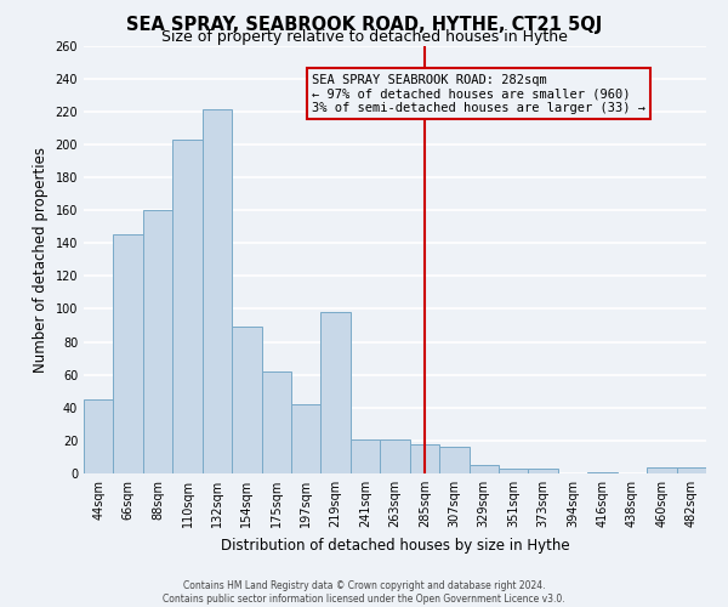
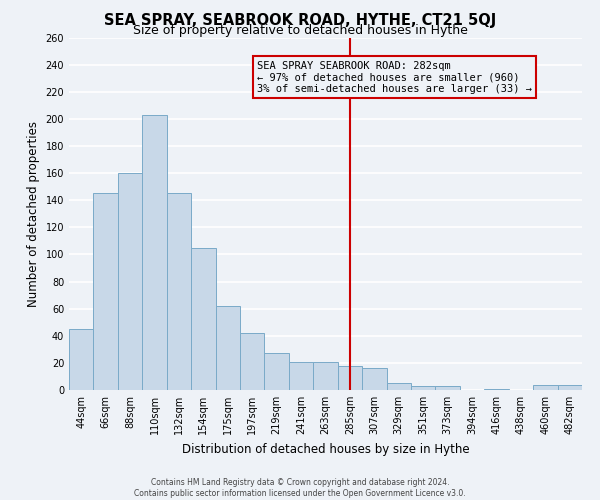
132sqm: 221 -> 145
154sqm: 89 -> 105
219sqm: 98 -> 27
